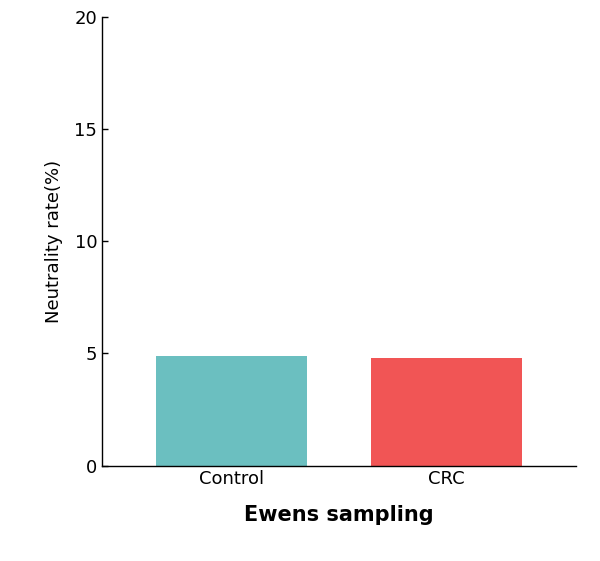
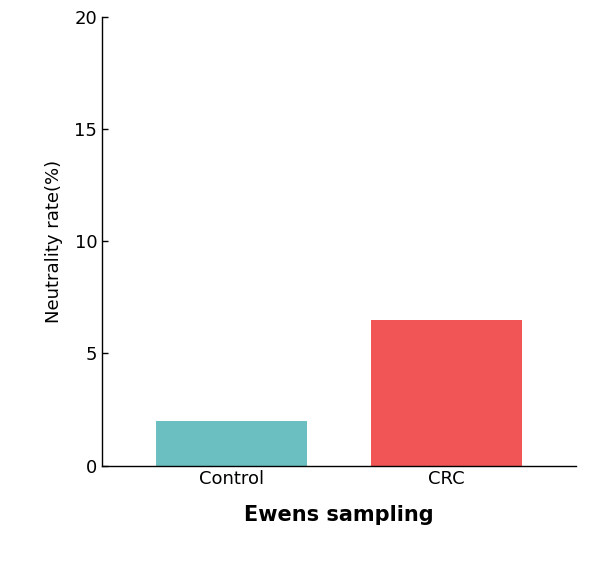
Control: 4.9 -> 2.0
CRC: 4.8 -> 6.5
